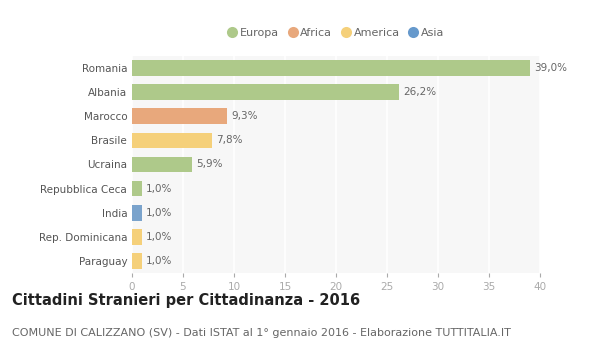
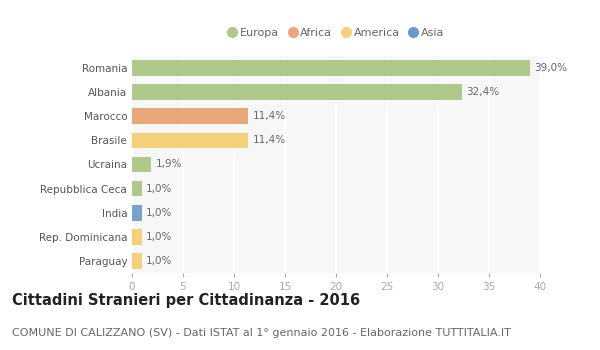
Albania: 26,2% -> 32,4%
Marocco: 9,3% -> 11,4%
Brasile: 7,8% -> 11,4%
Ucraina: 5,9% -> 1,9%
